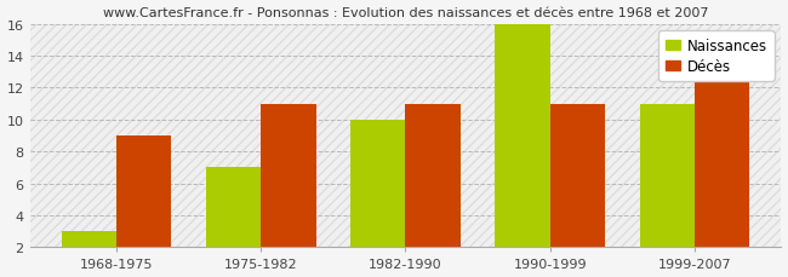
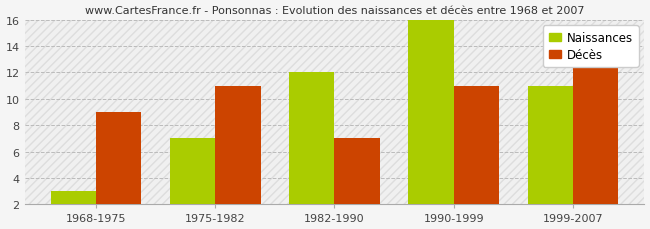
Naissances/1982-1990: 10 -> 12
Décès/1982-1990: 11 -> 7
